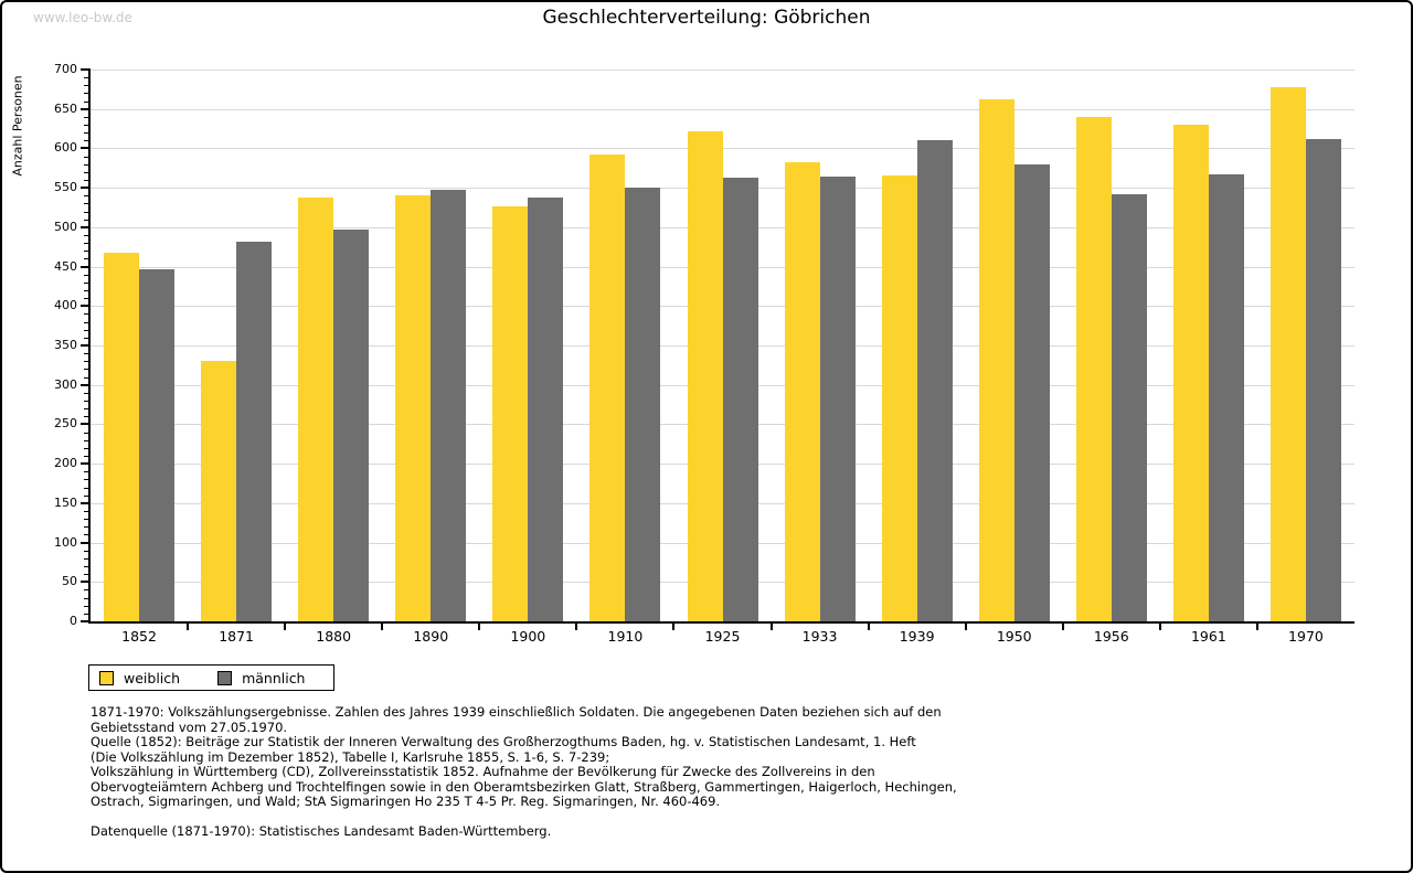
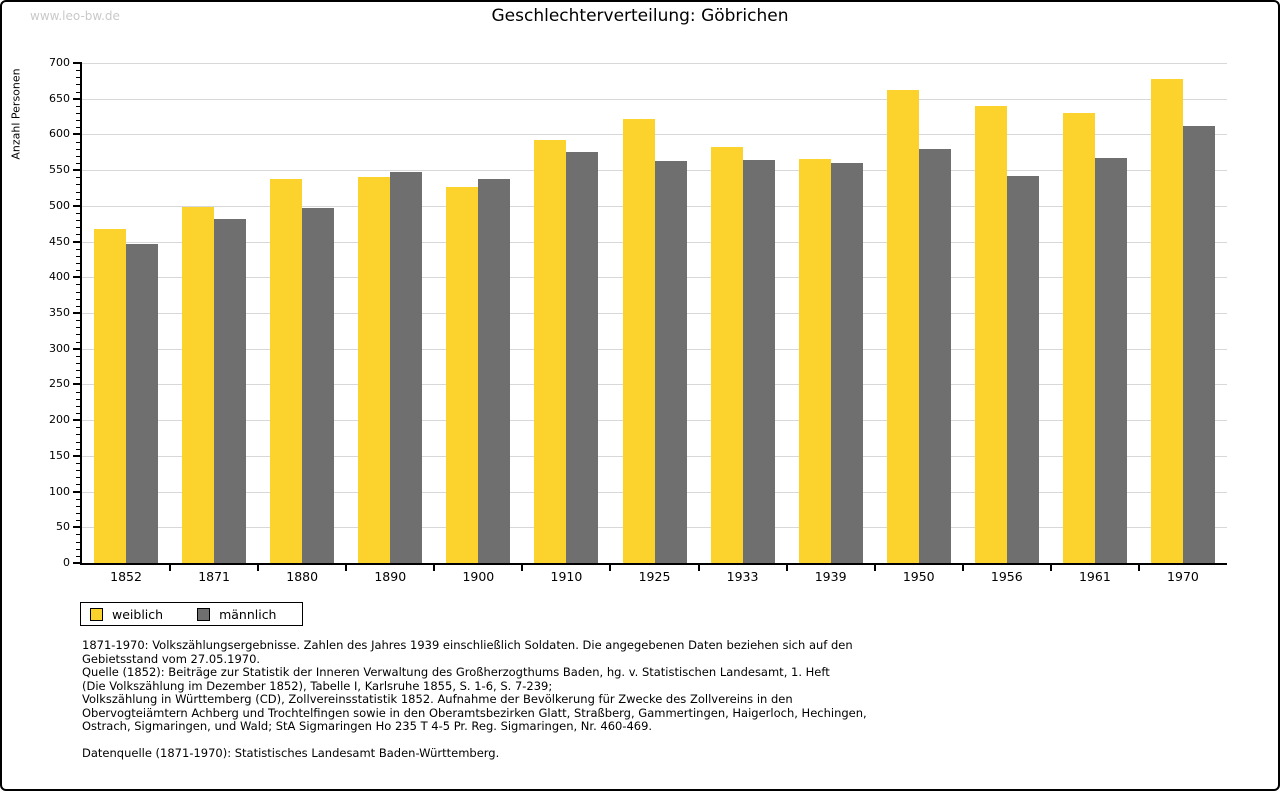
weiblich/1871: 330 -> 500
männlich/1910: 550 -> 580
männlich/1939: 610 -> 560
